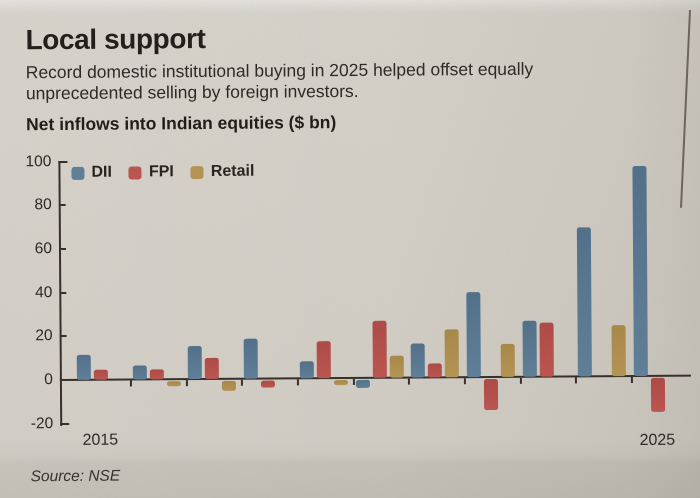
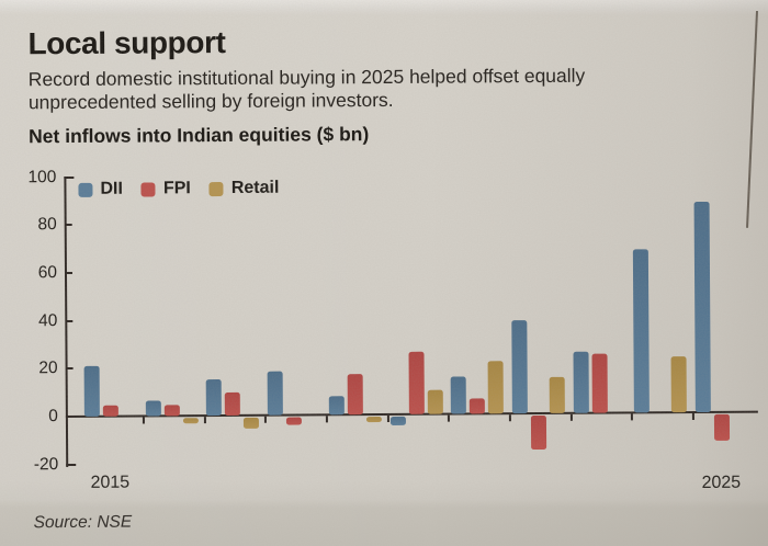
DII/2015: 12 -> 21
DII/2025: 96 -> 88
FPI/2025: -16 -> -11
